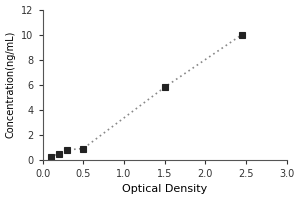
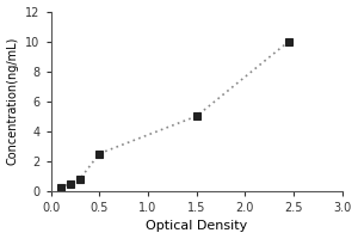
0.5: 0.9 -> 2.5
1.5: 5.8 -> 5.0
